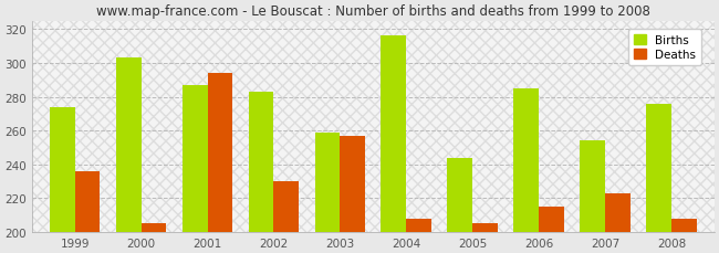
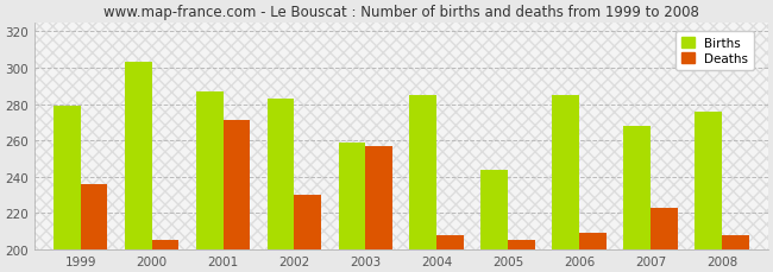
Births/1999: 274 -> 279
Deaths/2001: 294 -> 271
Births/2004: 316 -> 285
Deaths/2006: 215 -> 209
Births/2007: 254 -> 268
